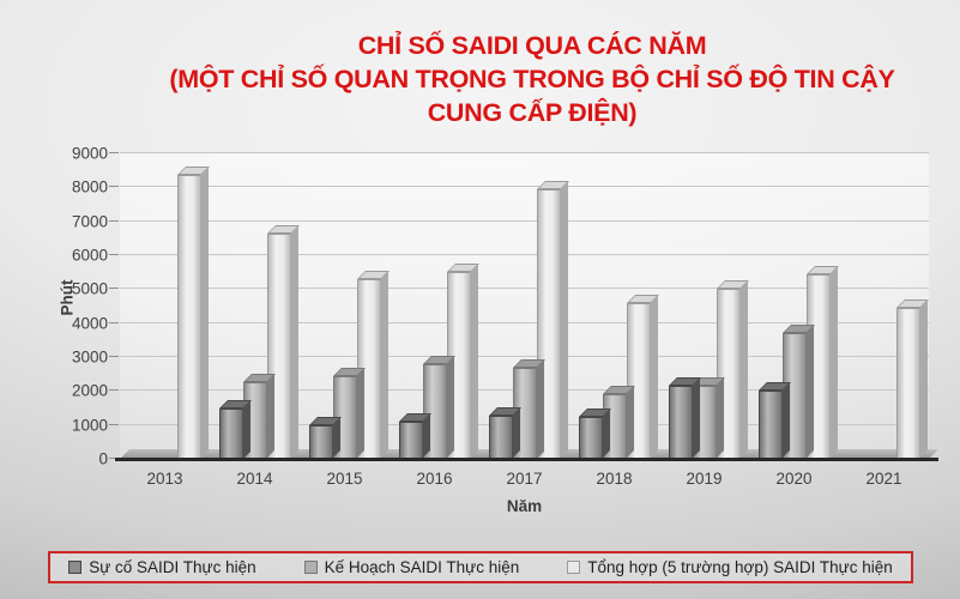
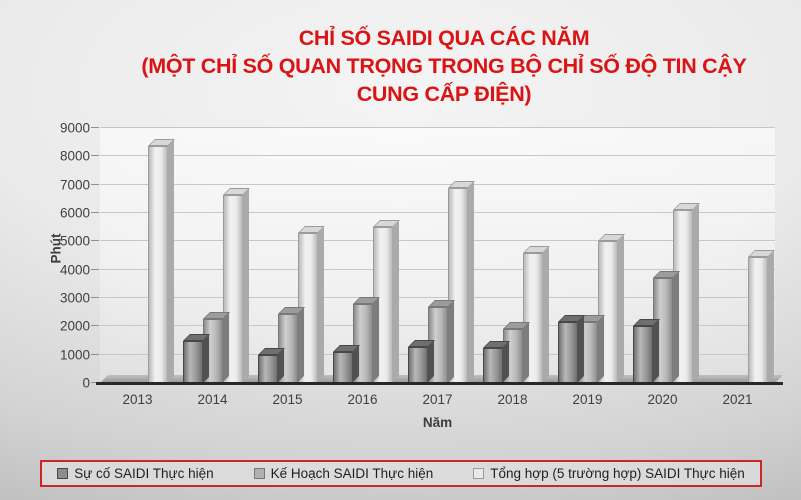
Tổng hợp (5 trường hợp) SAIDI Thực hiện/2017: 8000 -> 6900
Tổng hợp (5 trường hợp) SAIDI Thực hiện/2020: 5400 -> 6100
